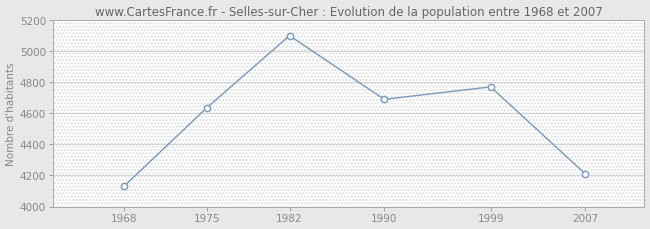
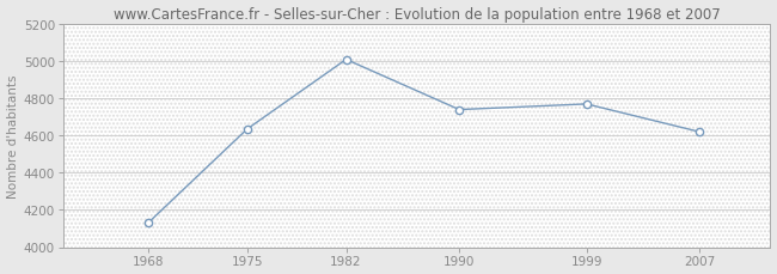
1982: 5100 -> 5010
1990: 4690 -> 4740
2007: 4210 -> 4620
